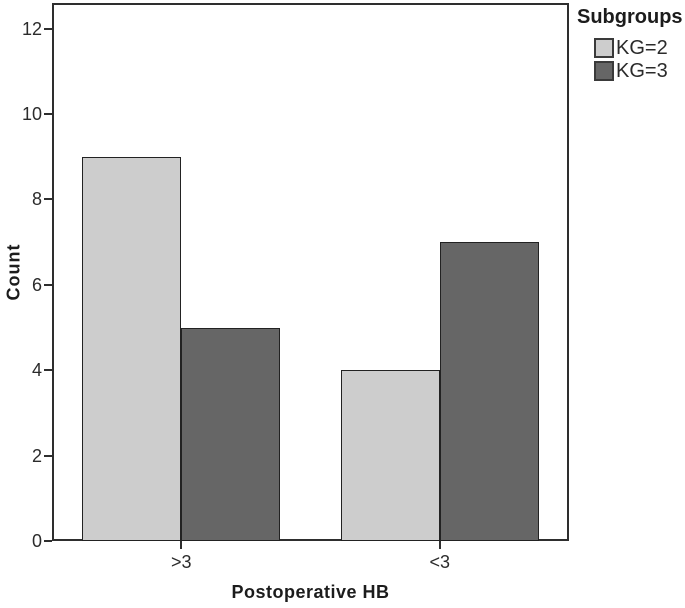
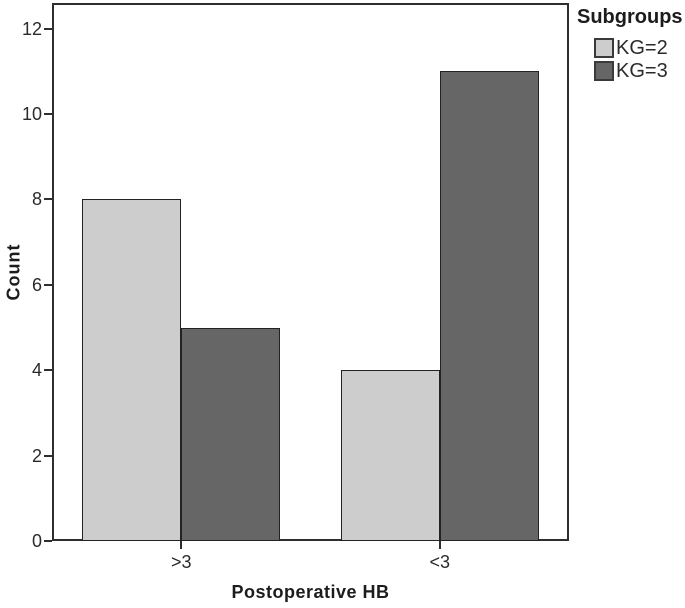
KG=2/>3: 9 -> 8
KG=3/<3: 7 -> 11
